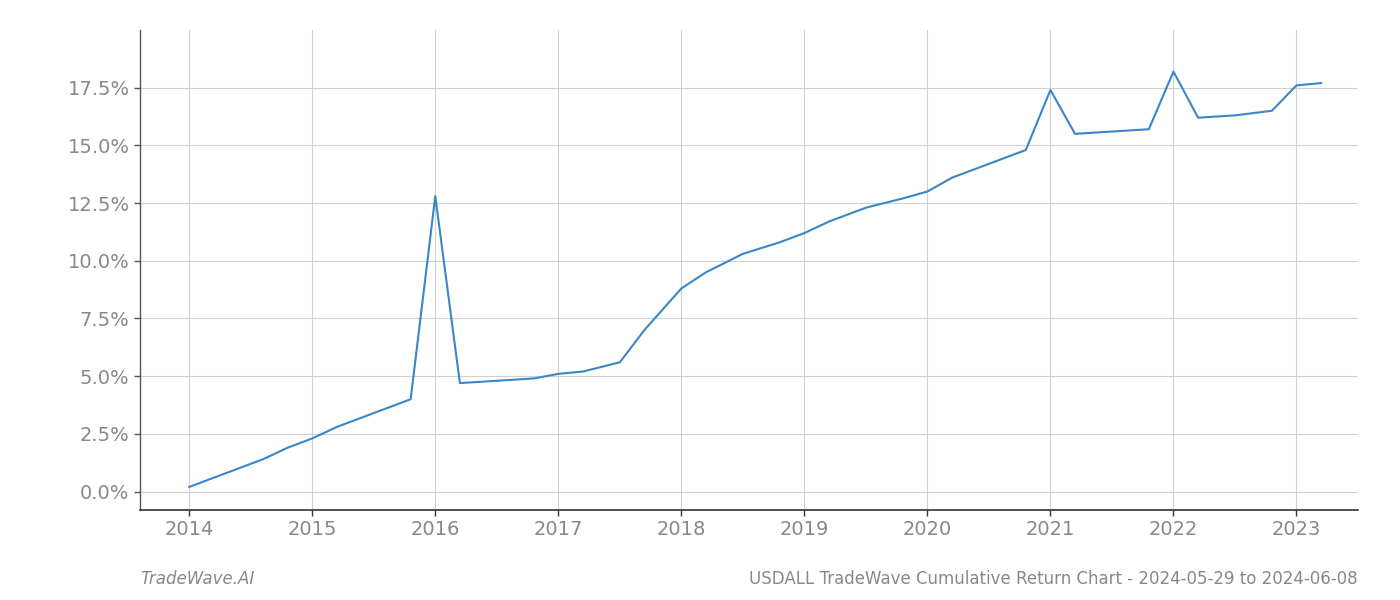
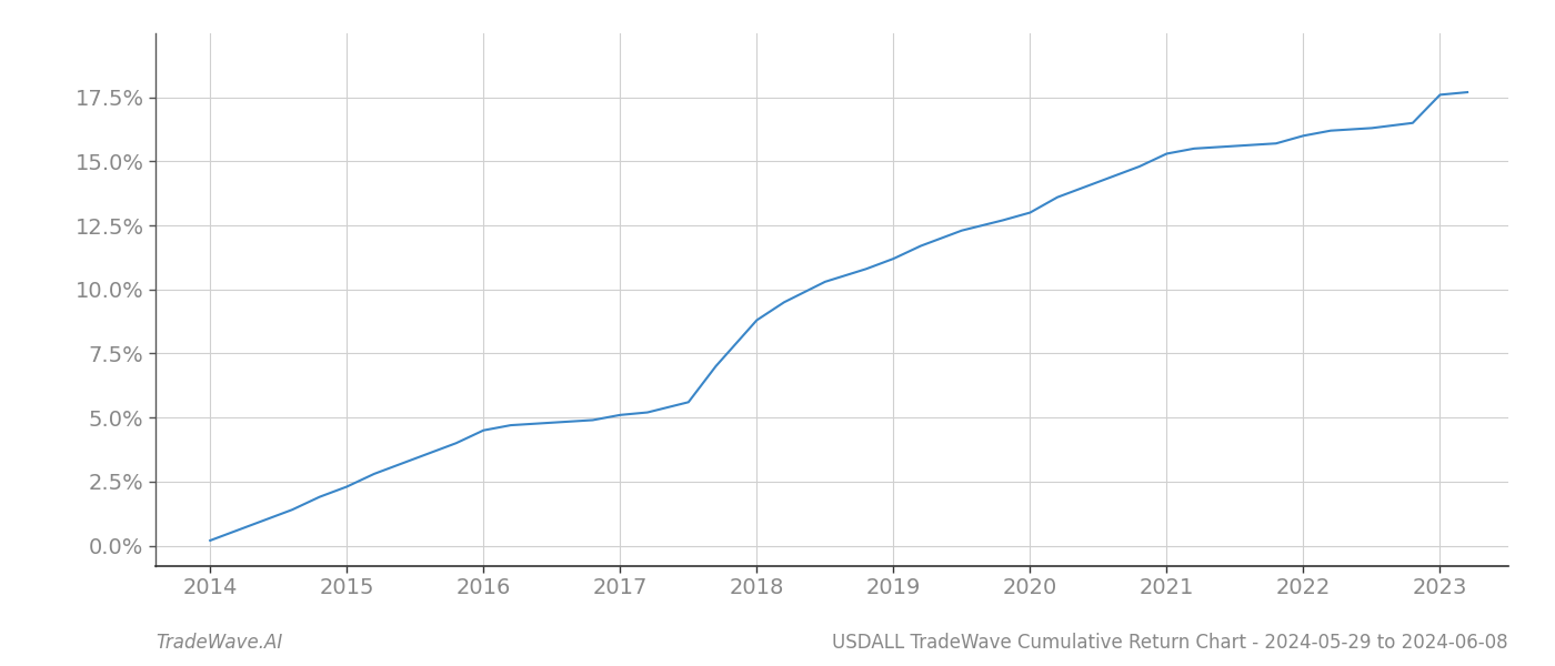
2016: 12.8% -> 4.5%
2021: 17.4% -> 15.3%
2022: 18.2% -> 16.0%
